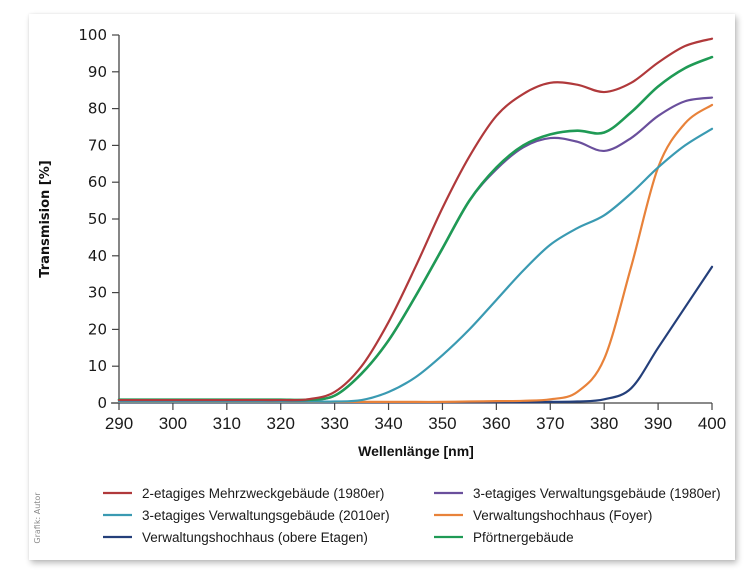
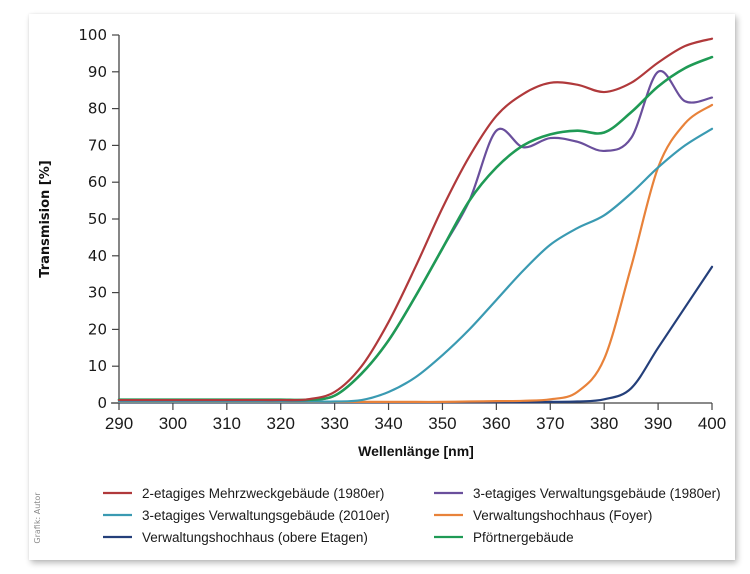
3-etagiges Verwaltungsgebäude (1980er)/360: 64 -> 74
3-etagiges Verwaltungsgebäude (1980er)/390: 78 -> 90
